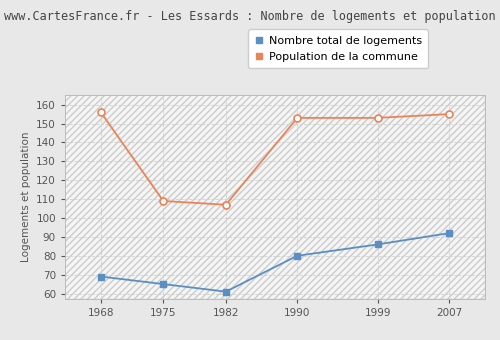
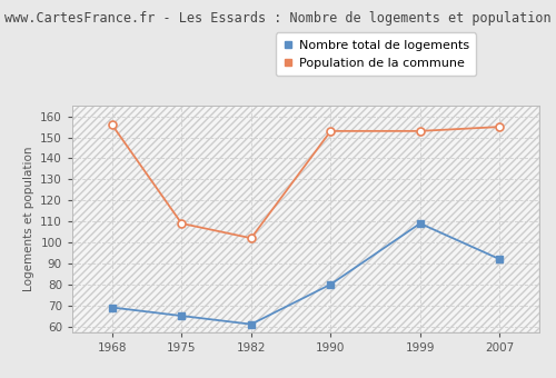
Population de la commune/1982: 107 -> 102
Nombre total de logements/1999: 86 -> 109
